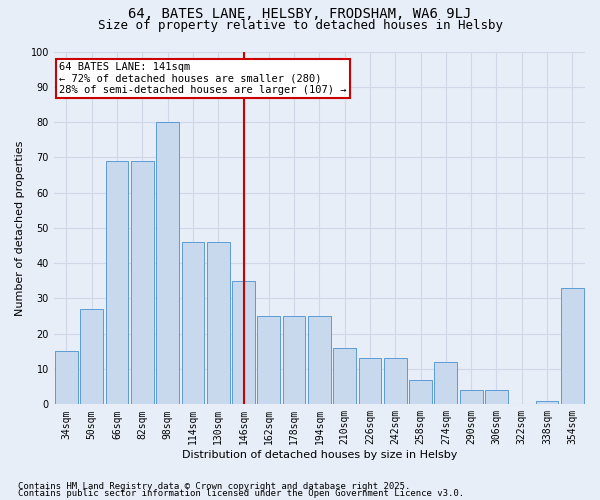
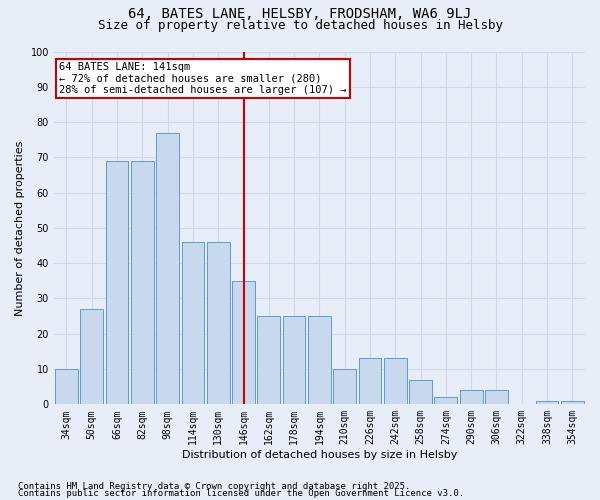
34sqm: 15 -> 10
98sqm: 80 -> 77
210sqm: 16 -> 10
274sqm: 12 -> 2
354sqm: 33 -> 1
